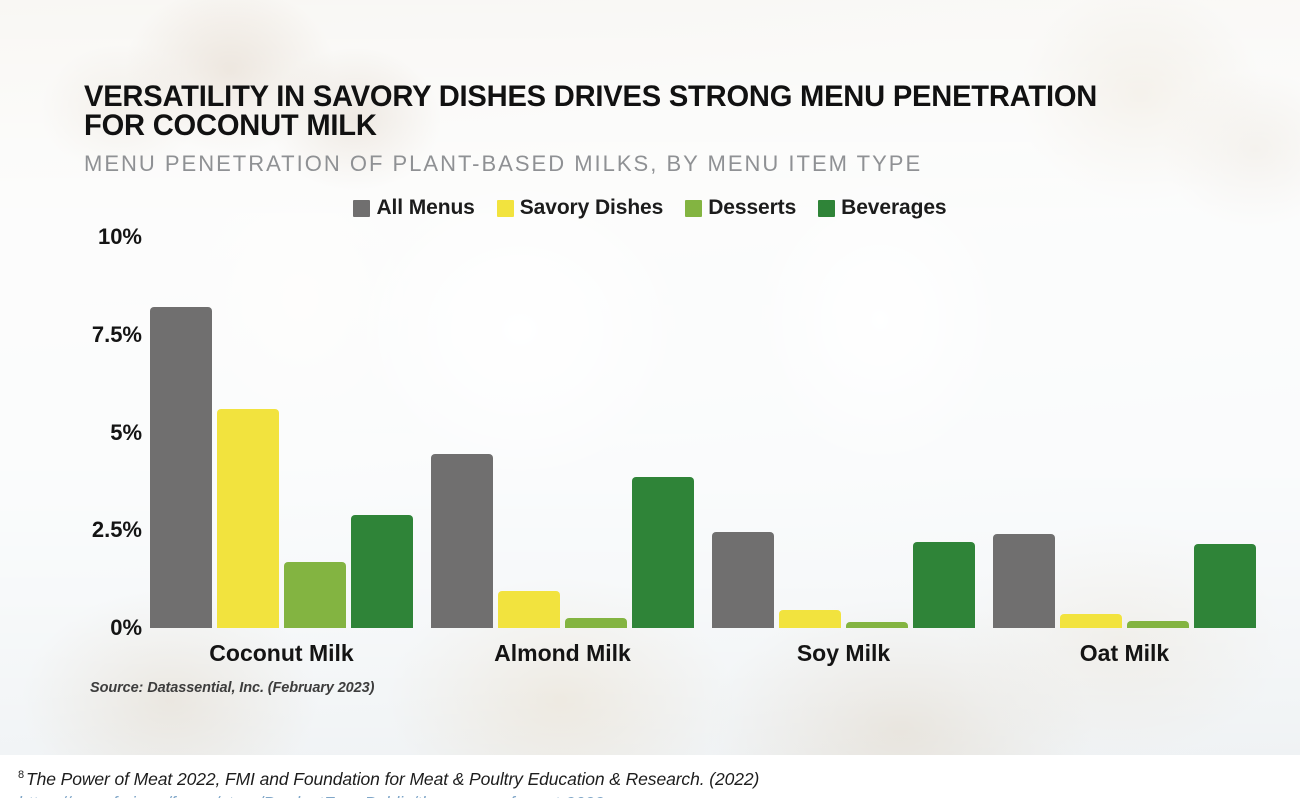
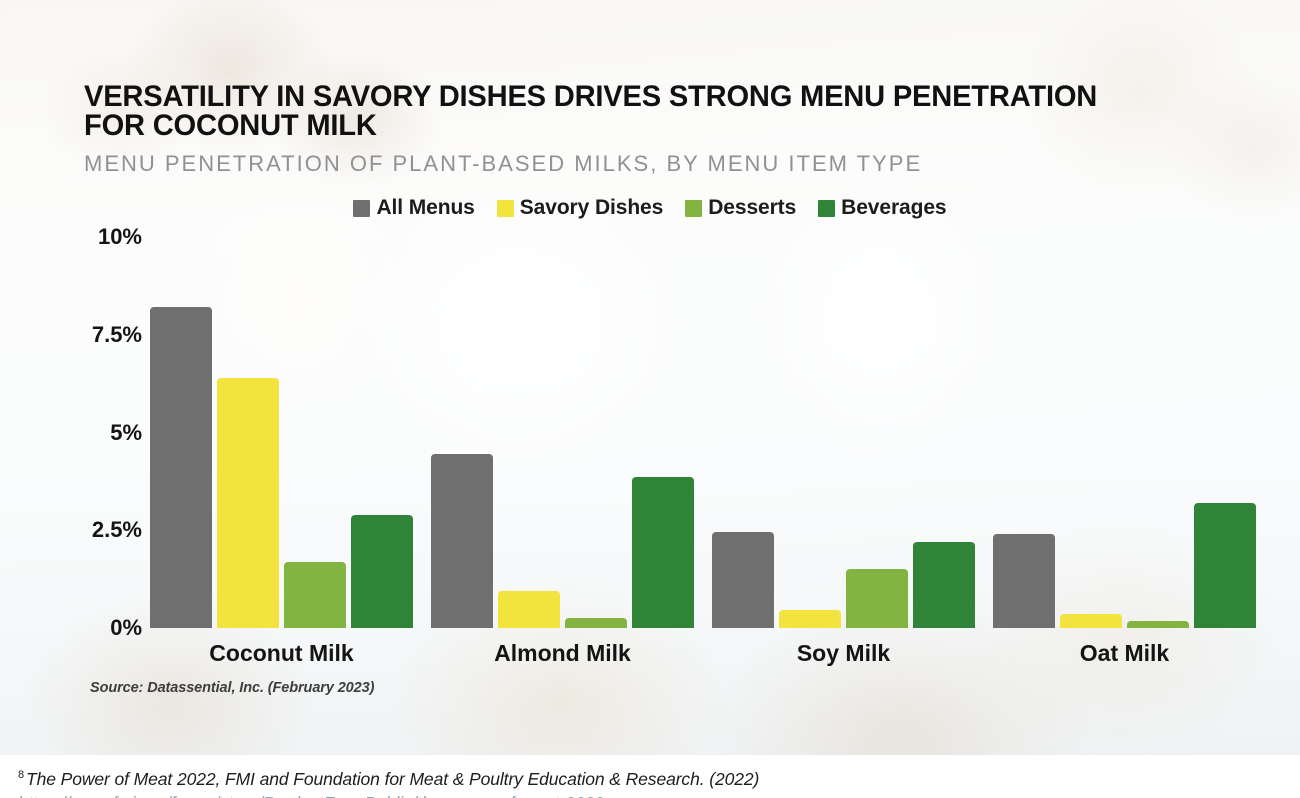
Savory Dishes/Coconut Milk: 5.6% -> 6.4%
Desserts/Soy Milk: 0.1% -> 1.5%
Beverages/Oat Milk: 2.1% -> 3.2%
